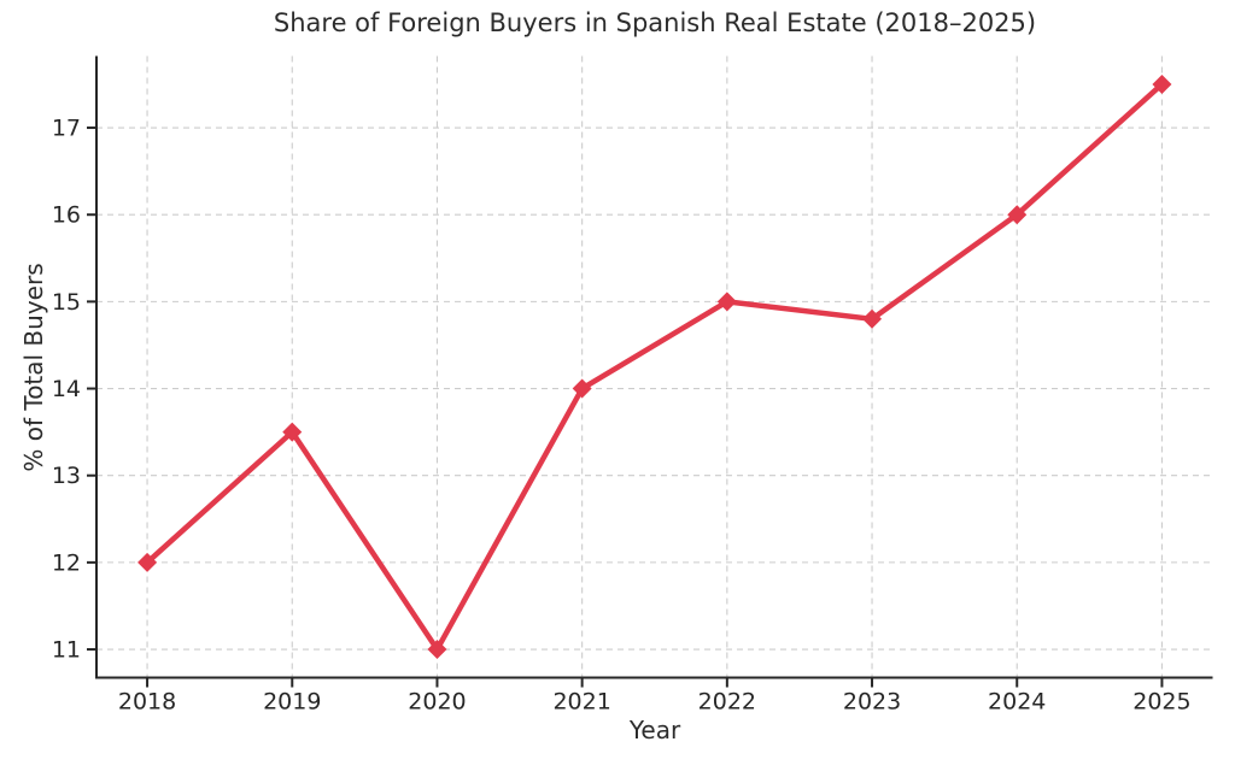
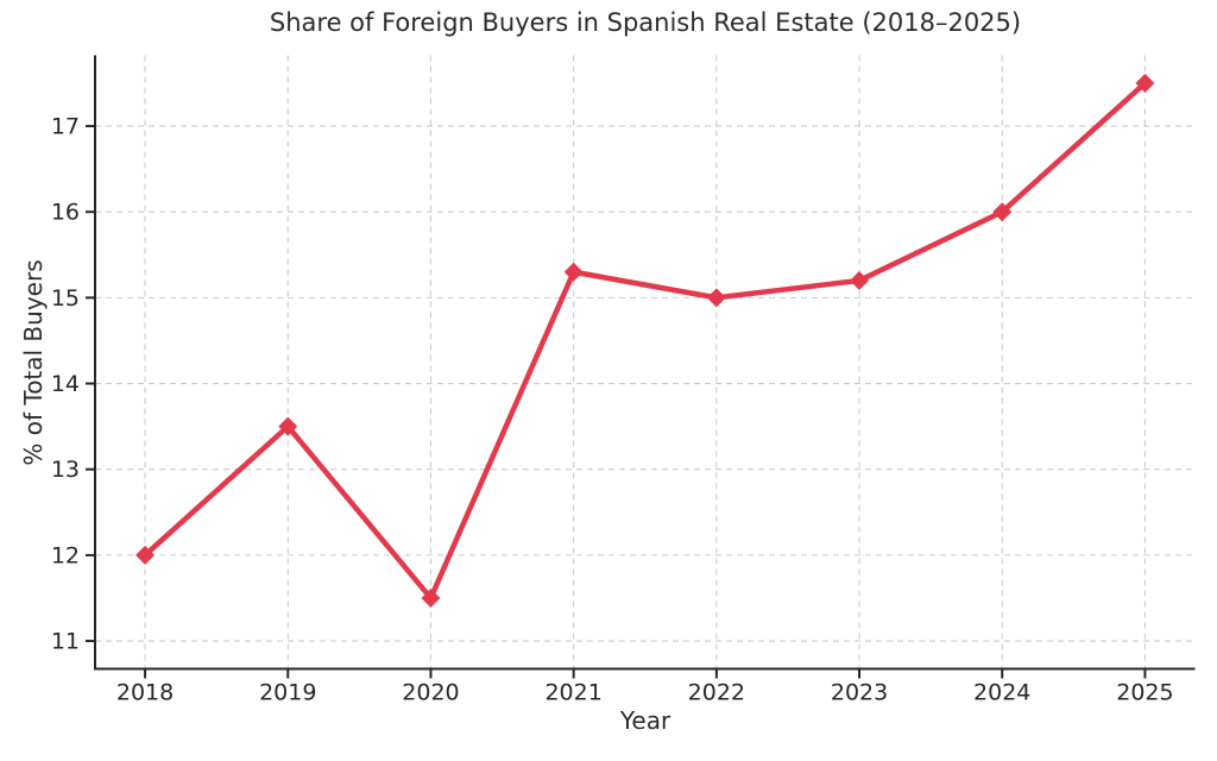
2020: 11.0 -> 11.5
2021: 14.0 -> 15.3
2023: 14.8 -> 15.2
